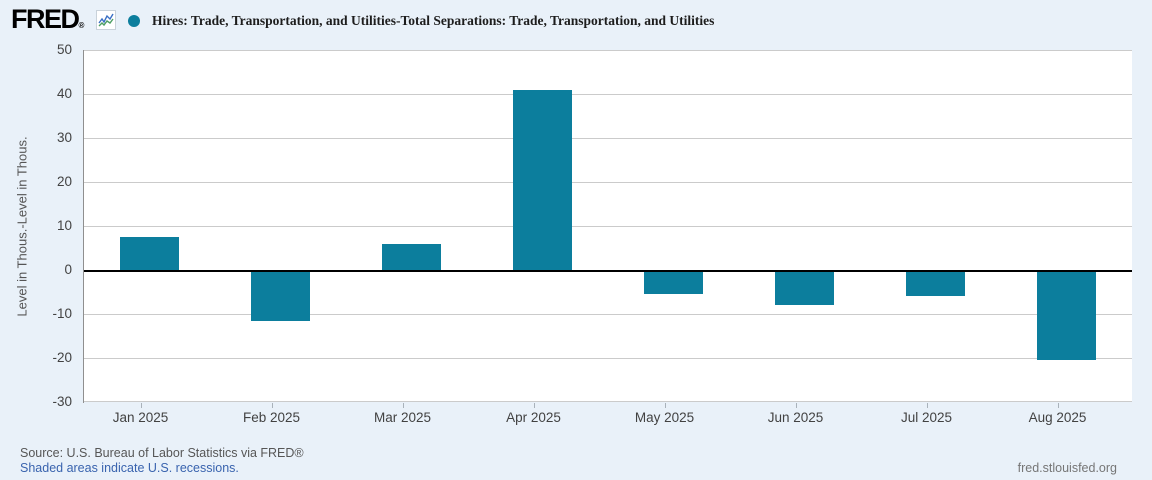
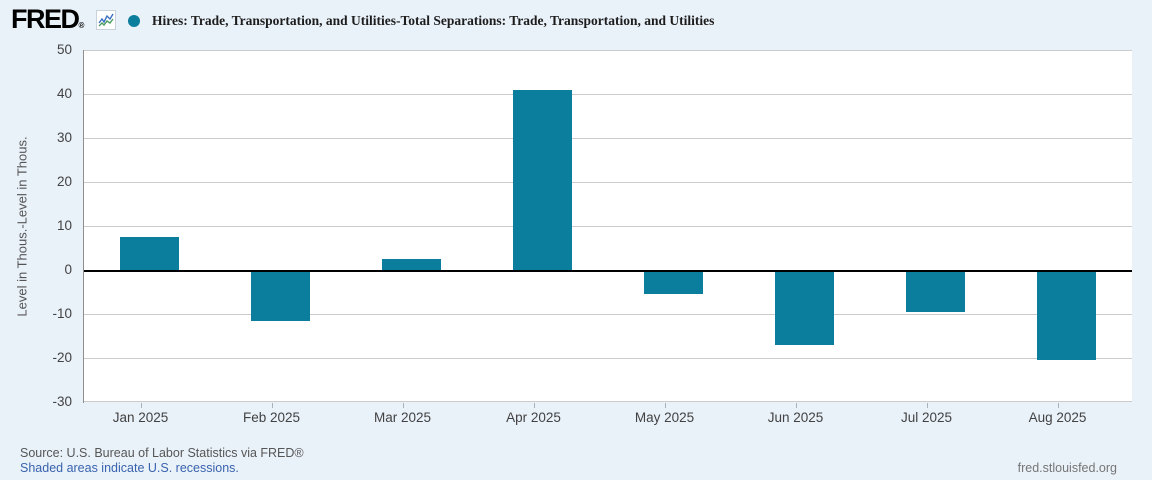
Mar 2025: 6 -> 2
Jun 2025: -8 -> -17
Jul 2025: -6 -> -10
